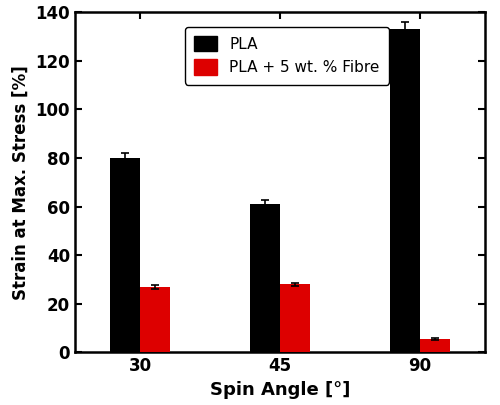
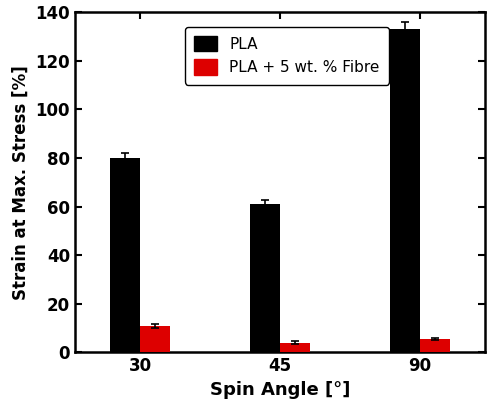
PLA + 5 wt. % Fibre/30: 27.0 -> 11.0
PLA + 5 wt. % Fibre/45: 28.0 -> 4.0
